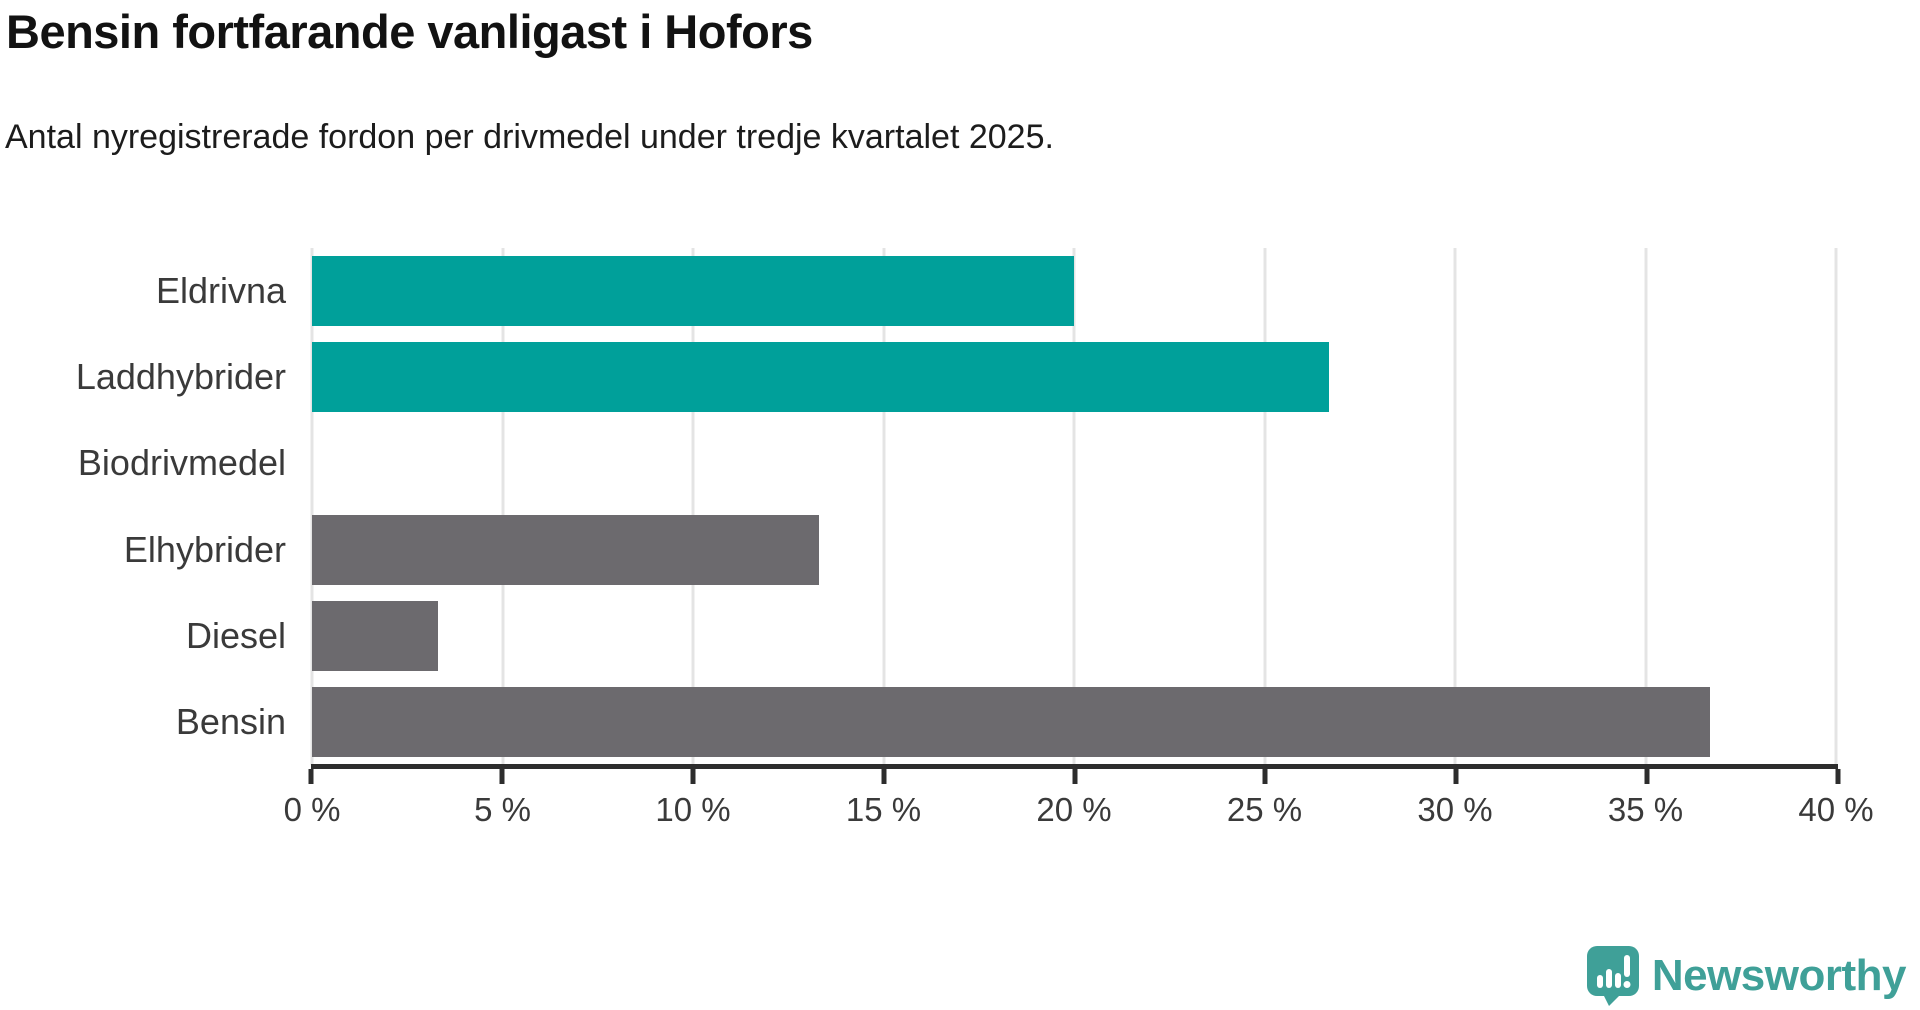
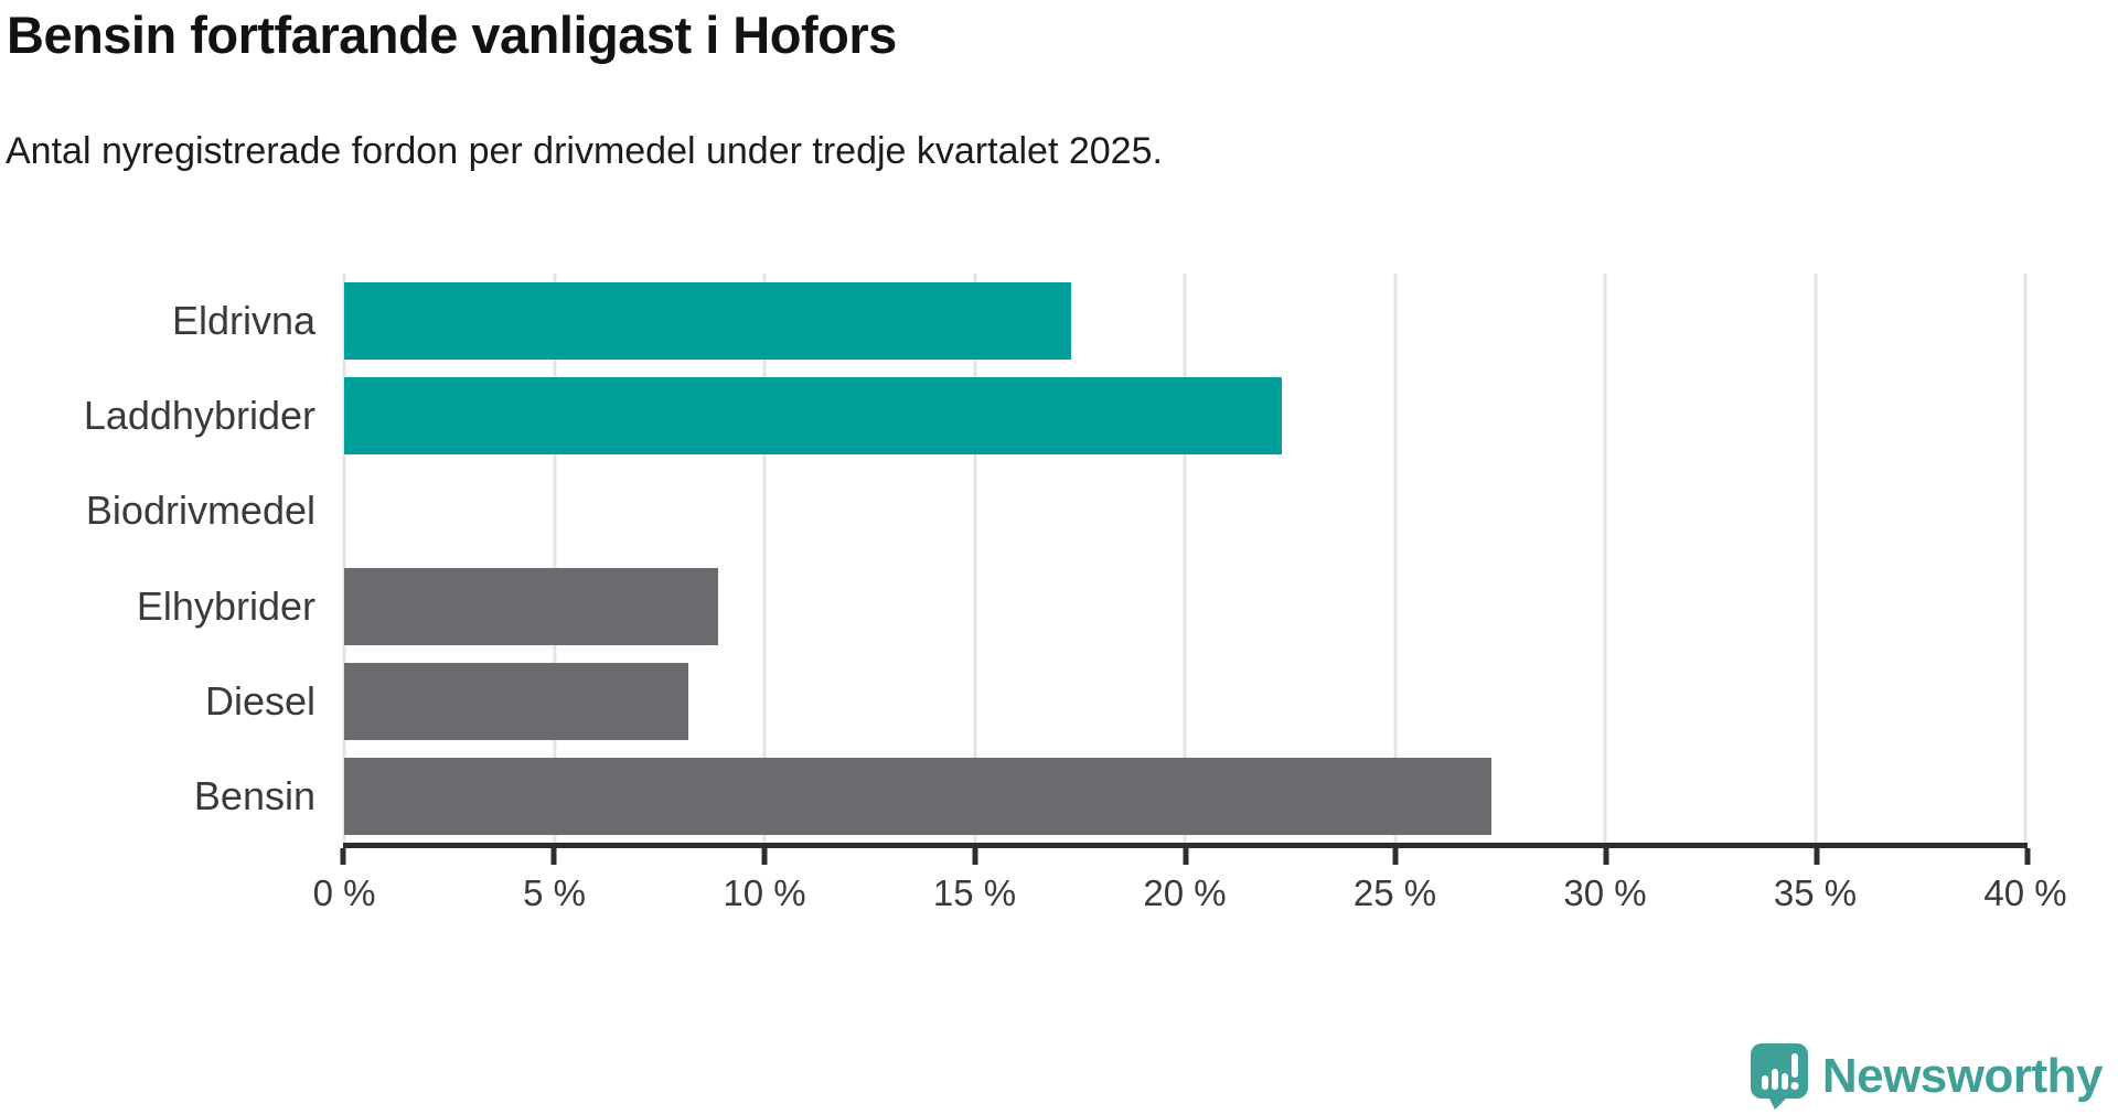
Eldrivna: 20.0% -> 17.3%
Laddhybrider: 26.7% -> 22.3%
Elhybrider: 13.3% -> 8.9%
Diesel: 3.3% -> 8.2%
Bensin: 36.7% -> 27.3%
